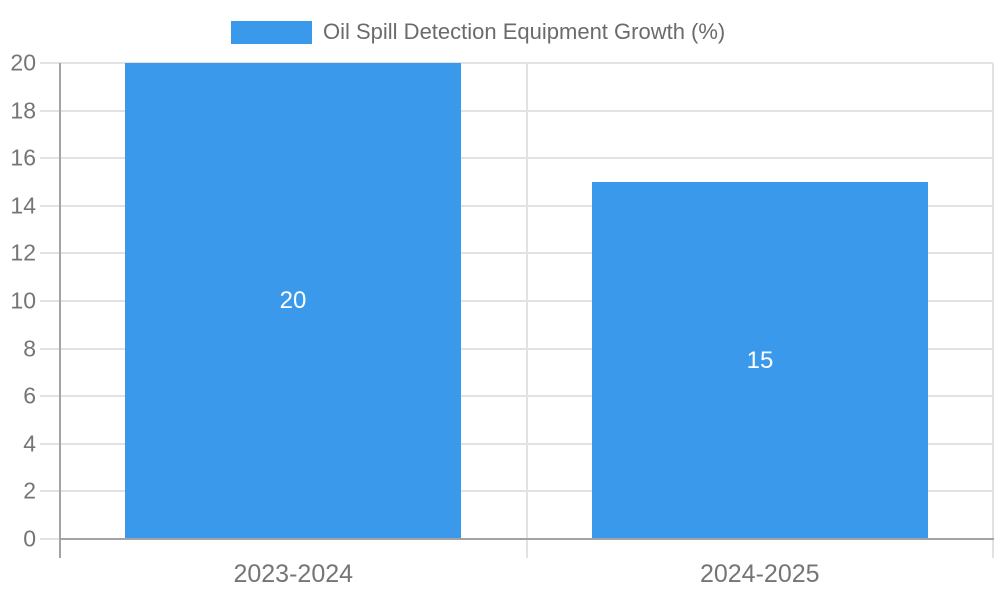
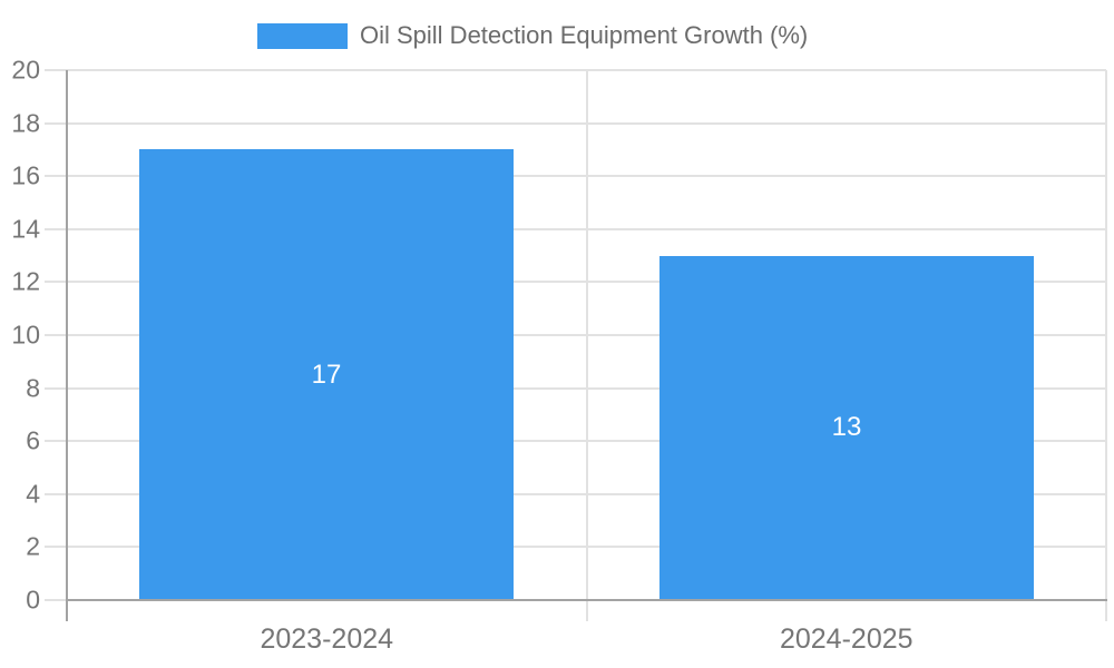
2023-2024: 20 -> 17
2024-2025: 15 -> 13
